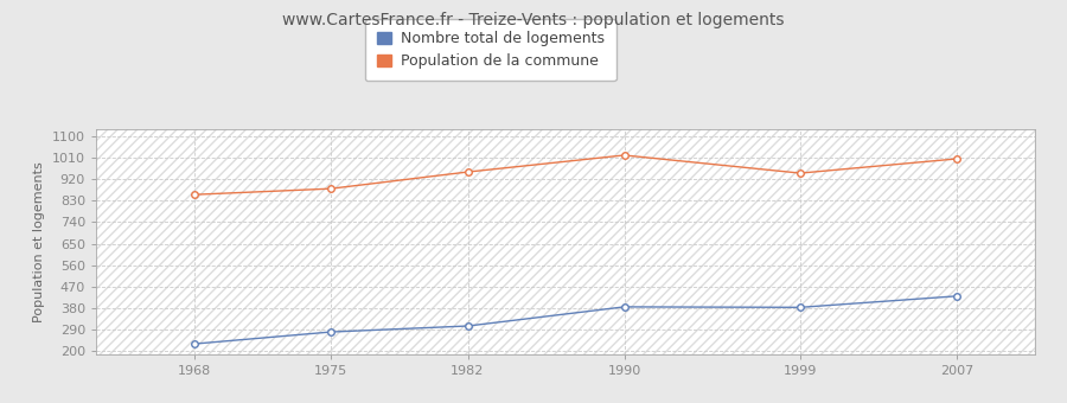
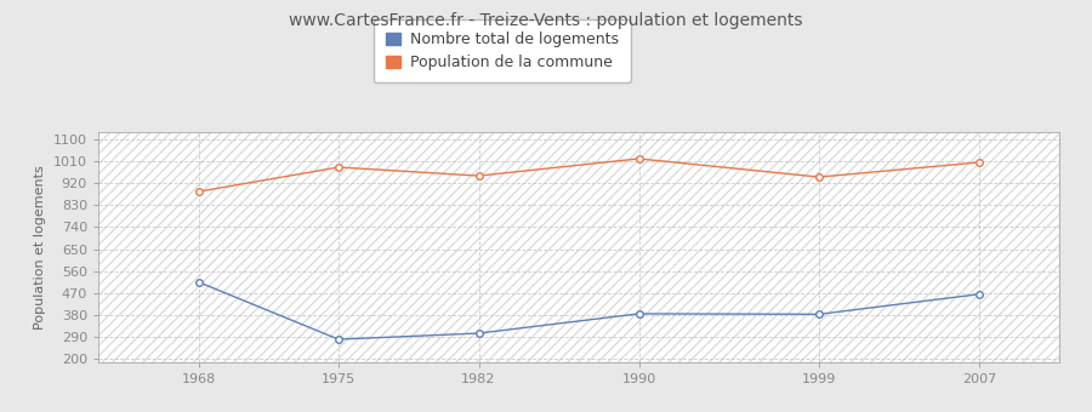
Nombre total de logements/1968: 230 -> 515
Population de la commune/1968: 855 -> 885
Population de la commune/1975: 880 -> 985
Nombre total de logements/2007: 430 -> 465
